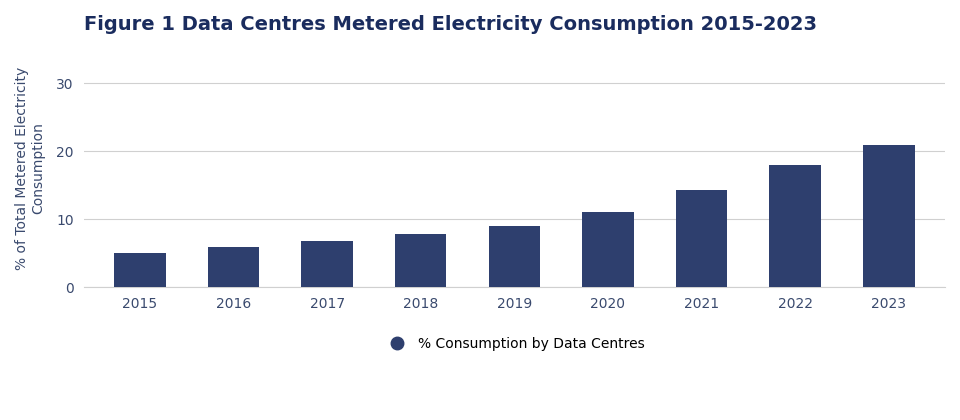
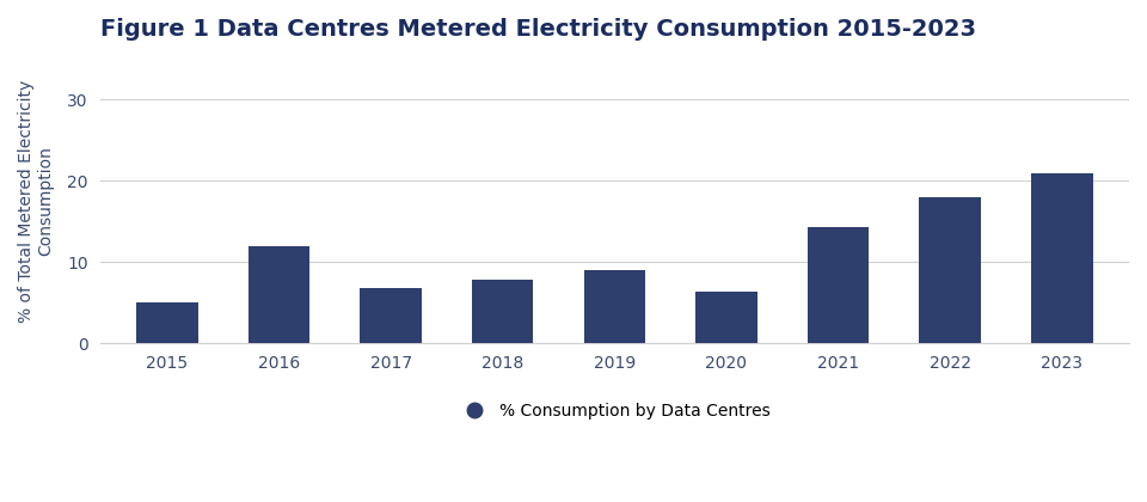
2016: 6.0 -> 12.0
2020: 11.1 -> 6.4
